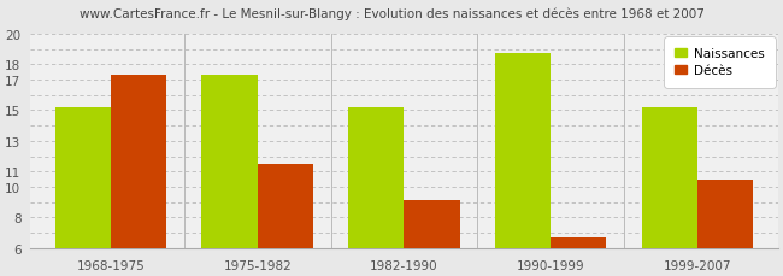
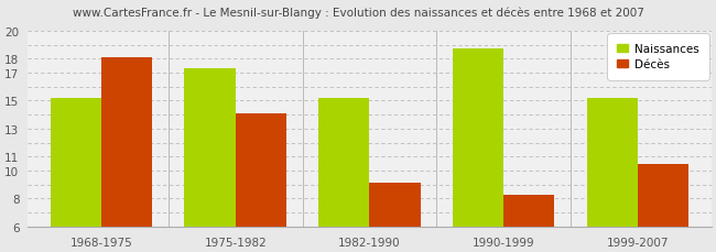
Décès/1968-1975: 17.3 -> 18.1
Décès/1975-1982: 11.5 -> 14.1
Décès/1990-1999: 6.7 -> 8.3
